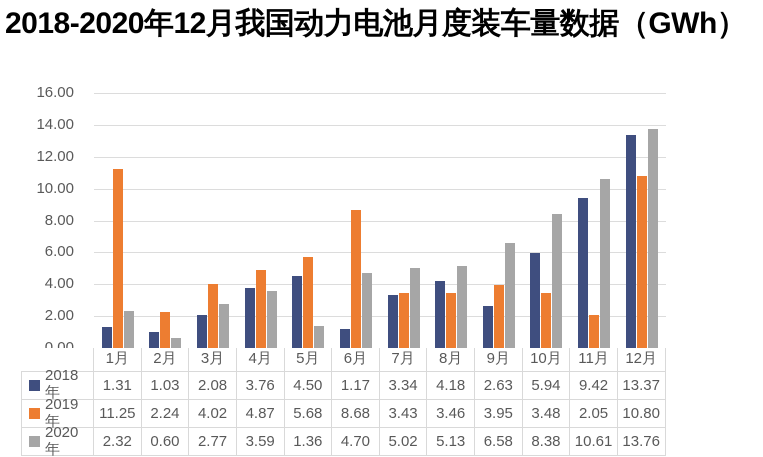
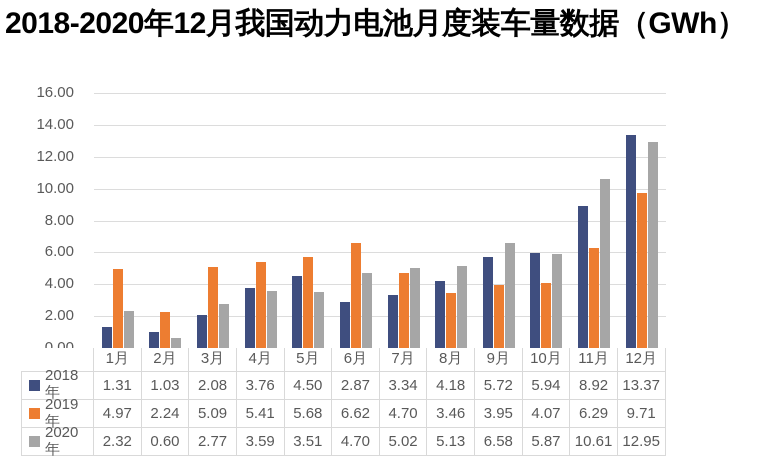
2019年/1月: 11.25 -> 4.97
2019年/3月: 4.02 -> 5.09
2019年/4月: 4.87 -> 5.41
2020年/5月: 1.36 -> 3.51
2018年/6月: 1.17 -> 2.87
2019年/6月: 8.68 -> 6.62
2019年/7月: 3.43 -> 4.70
2018年/9月: 2.63 -> 5.72
2019年/10月: 3.48 -> 4.07
2020年/10月: 8.38 -> 5.87
2018年/11月: 9.42 -> 8.92
2019年/11月: 2.05 -> 6.29
2019年/12月: 10.80 -> 9.71
2020年/12月: 13.76 -> 12.95
